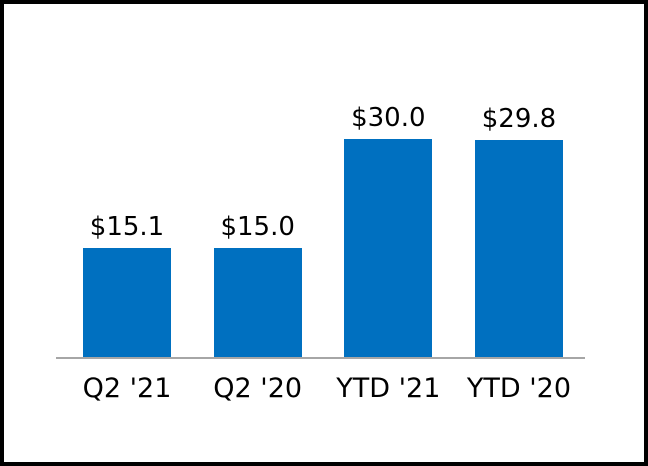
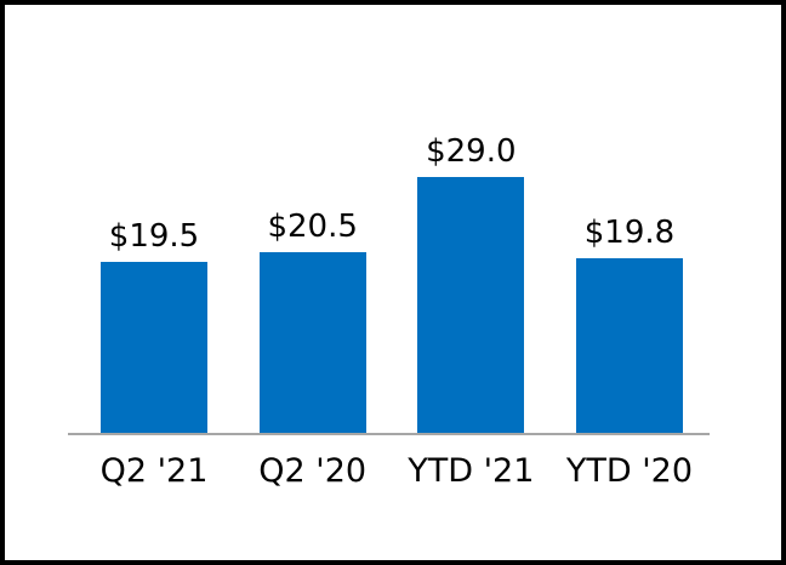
Q2 '21: $15.1 -> $19.5
Q2 '20: $15.0 -> $20.5
YTD '21: $30.0 -> $29.0
YTD '20: $29.8 -> $19.8
